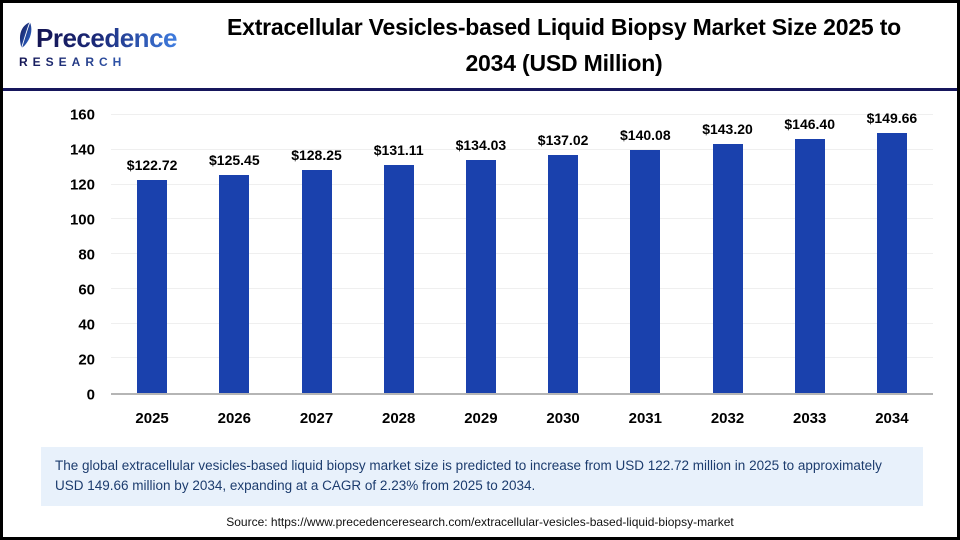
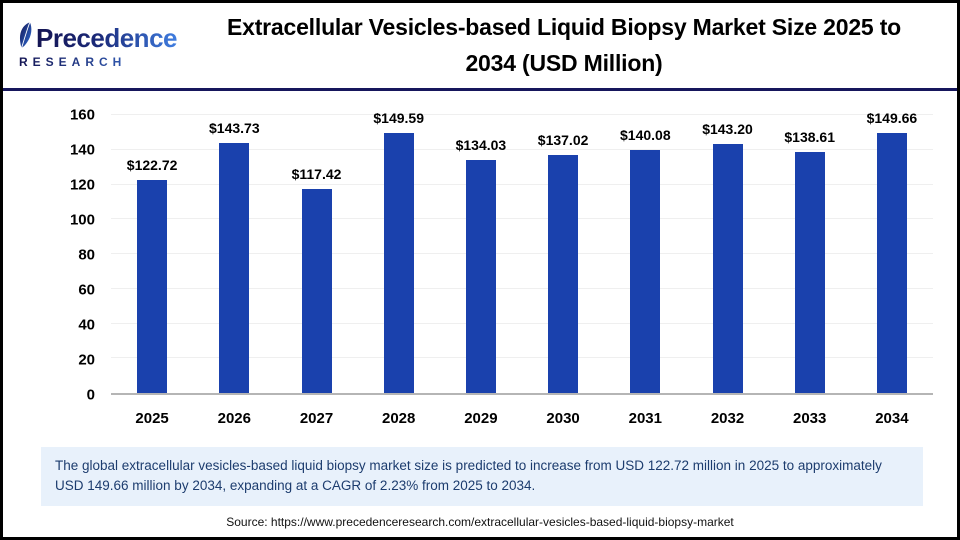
2026: $125.45 -> $143.73
2027: $128.25 -> $117.42
2028: $131.11 -> $149.59
2033: $146.40 -> $138.61
